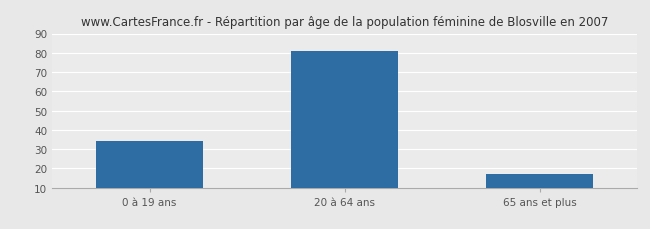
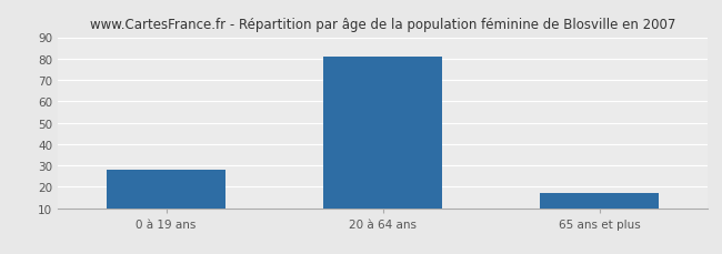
0 à 19 ans: 34 -> 28
